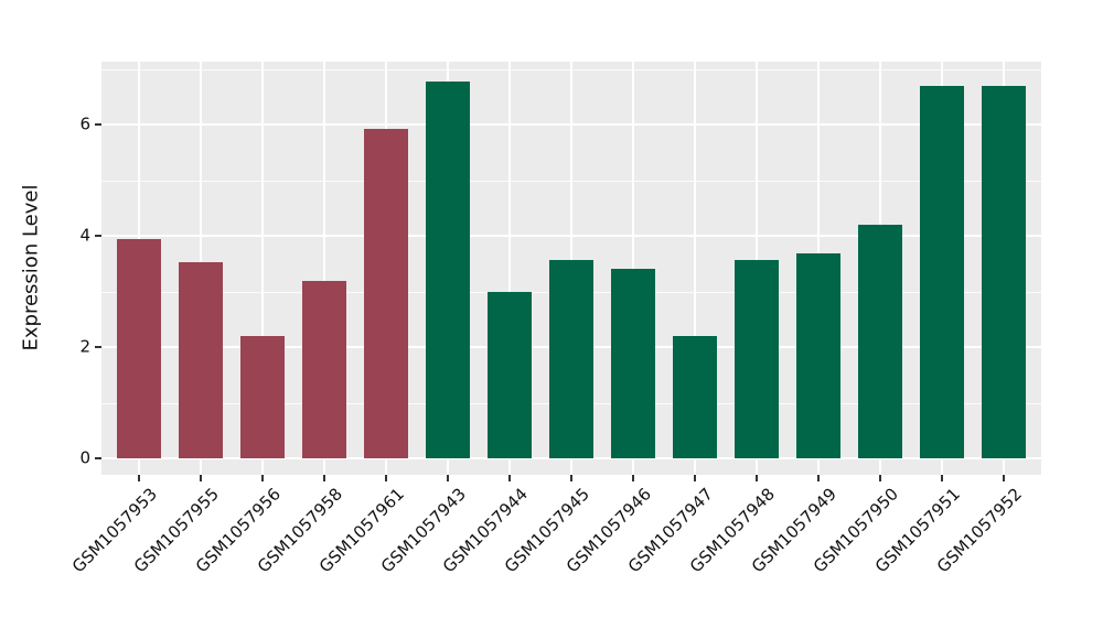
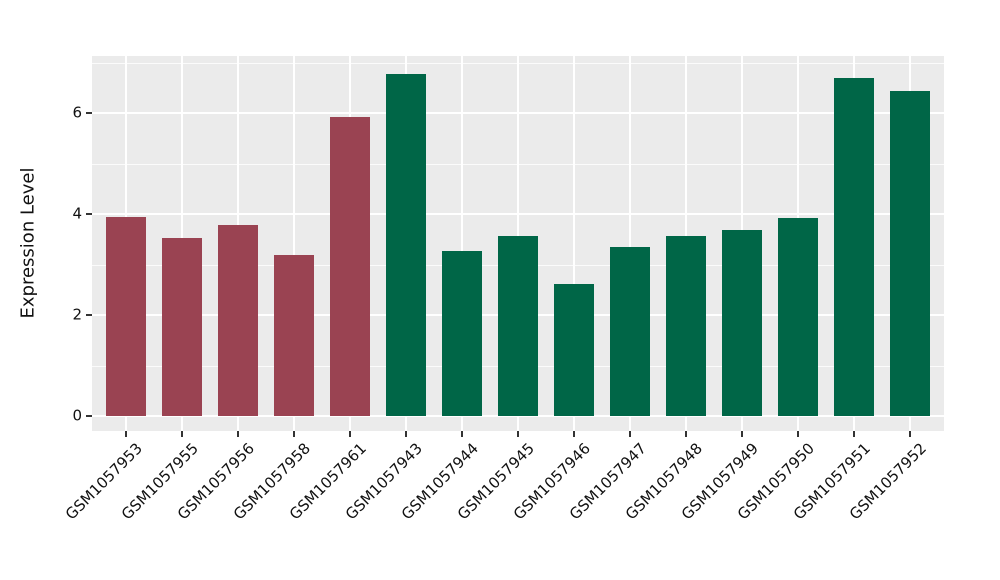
GSM1057956: 2.2 -> 3.8
GSM1057944: 3.0 -> 3.3
GSM1057946: 3.4 -> 2.6
GSM1057947: 2.2 -> 3.4
GSM1057950: 4.2 -> 3.9
GSM1057952: 6.7 -> 6.4
